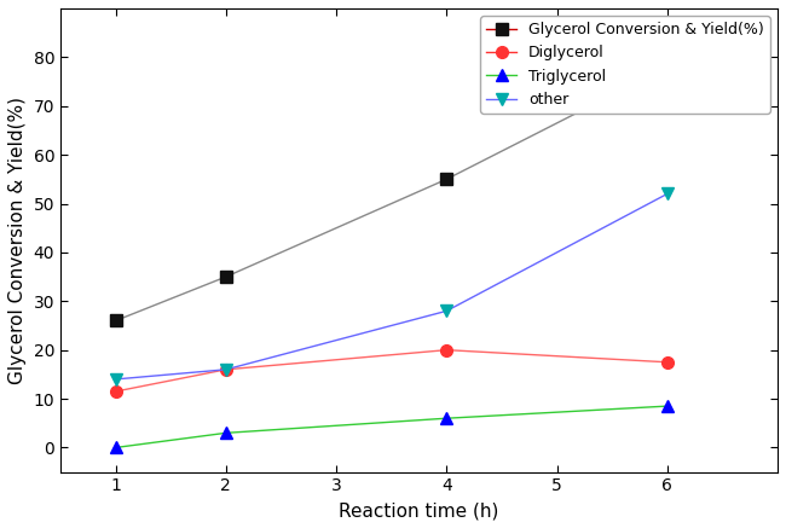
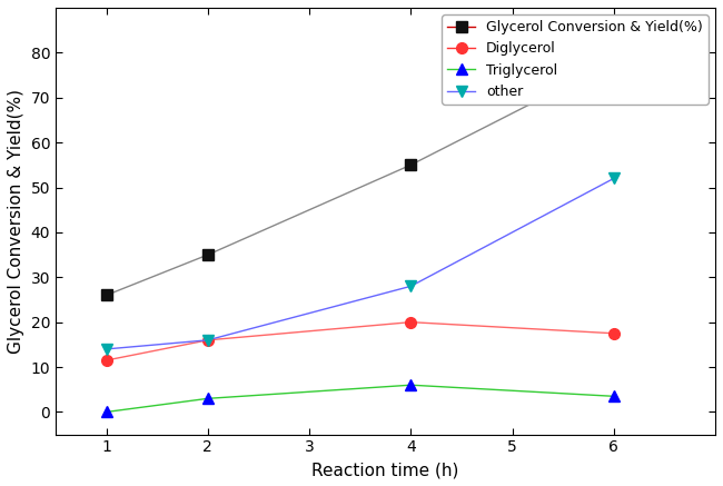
Triglycerol/6: 8.5 -> 3.5
